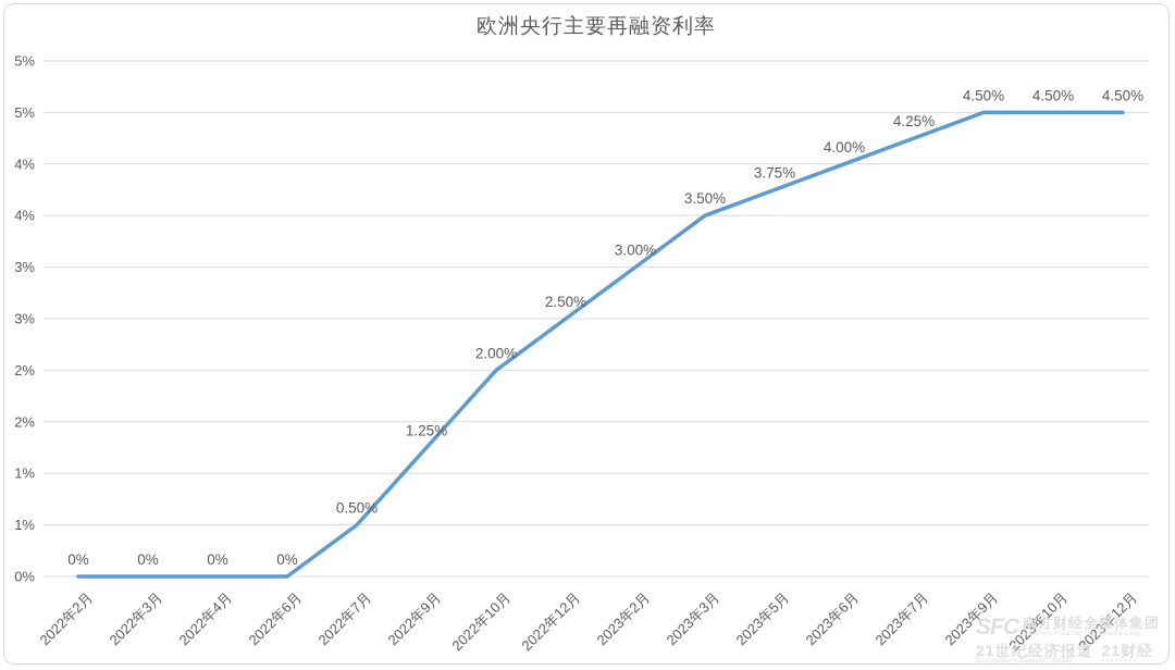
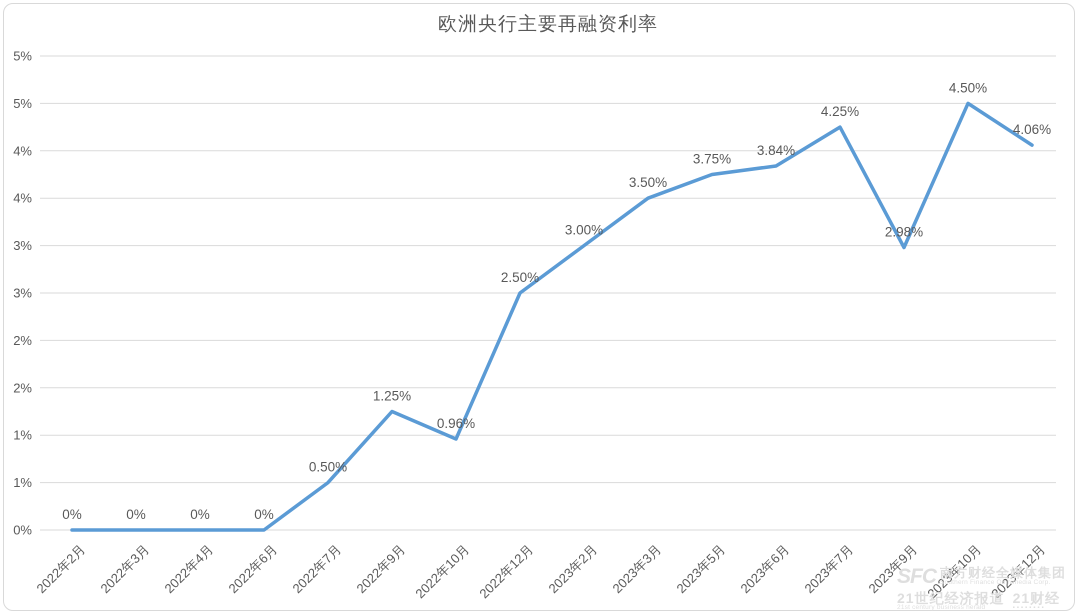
2022年10月: 2.00% -> 0.96%
2023年6月: 4.00% -> 3.84%
2023年9月: 4.50% -> 2.98%
2023年12月: 4.50% -> 4.06%
